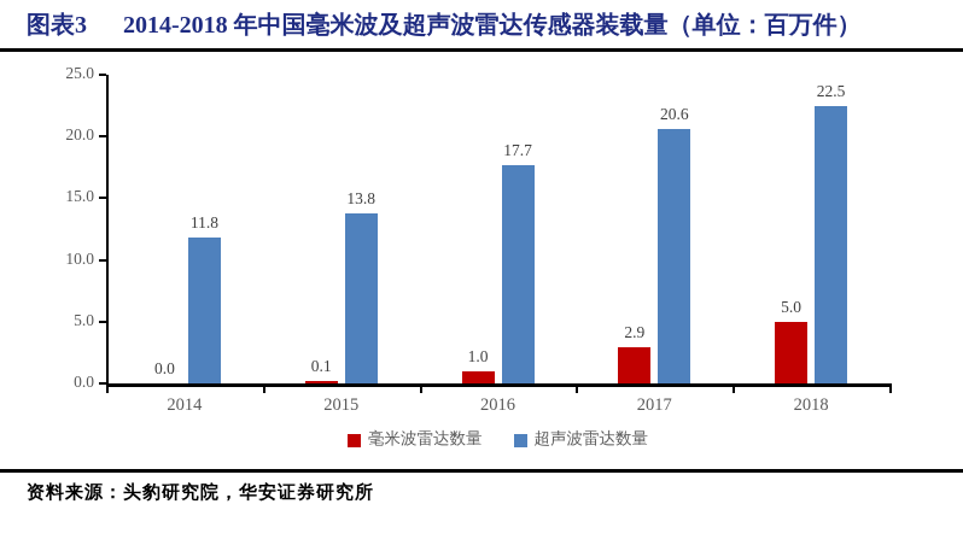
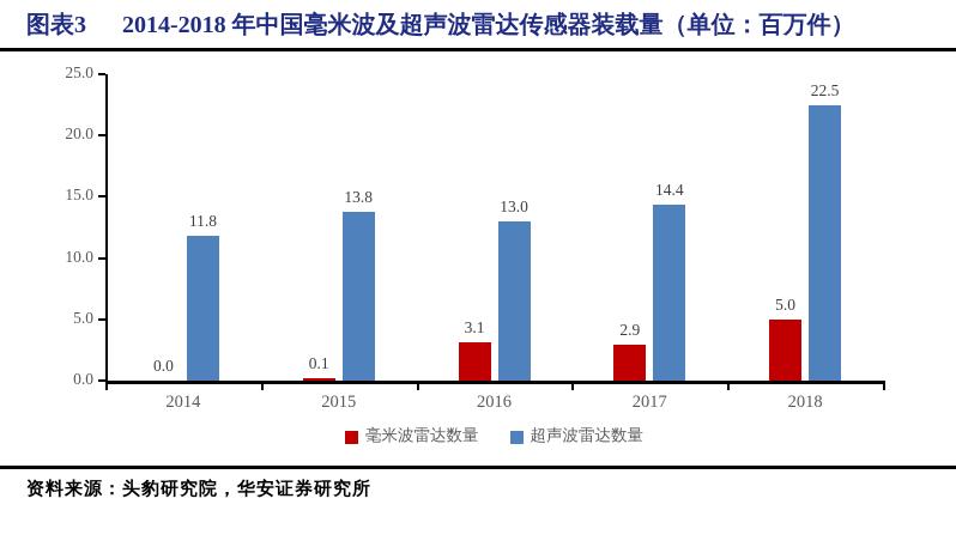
毫米波雷达数量/2016: 1.0 -> 3.1
超声波雷达数量/2016: 17.7 -> 13.0
超声波雷达数量/2017: 20.6 -> 14.4
